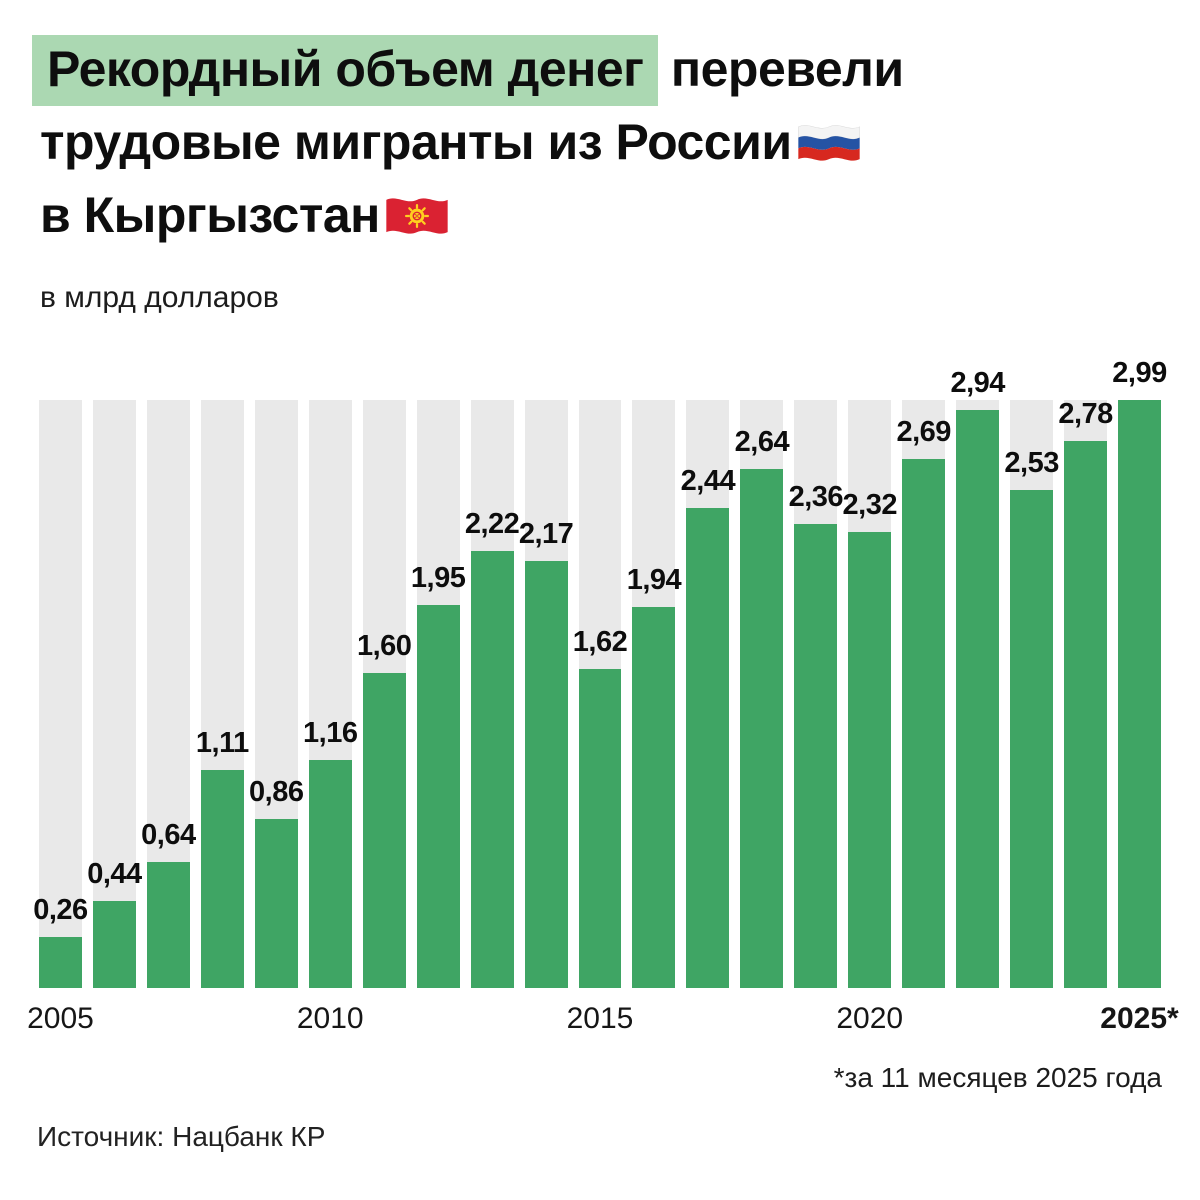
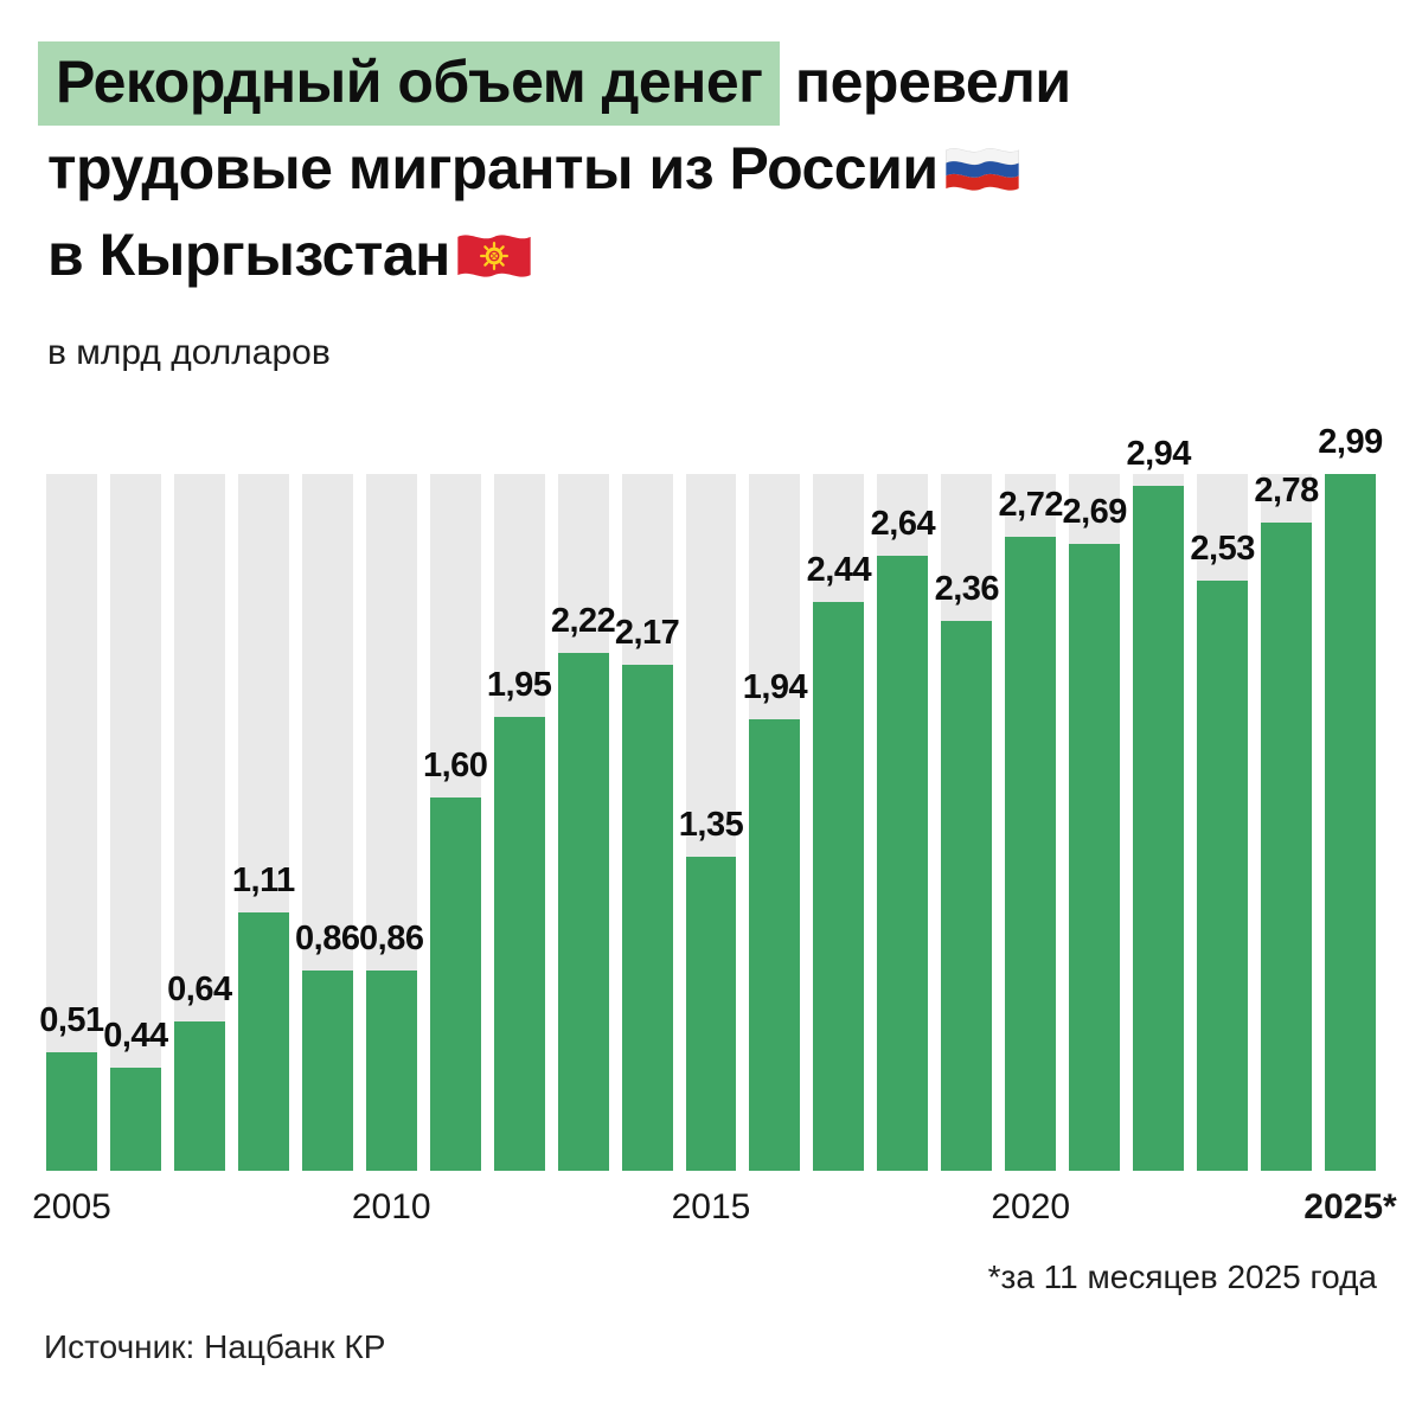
2005: 0,26 -> 0,51
2010: 1,16 -> 0,86
2015: 1,62 -> 1,35
2020: 2,32 -> 2,72
